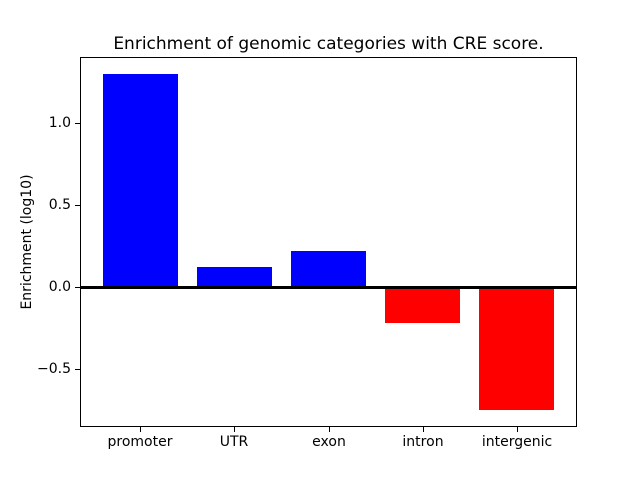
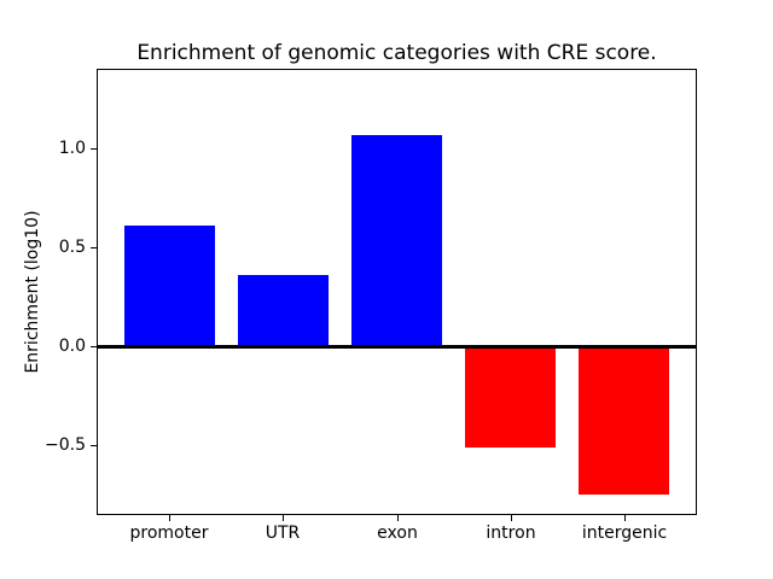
promoter: 1.30 -> 0.61
UTR: 0.12 -> 0.36
exon: 0.22 -> 1.07
intron: -0.22 -> -0.51
